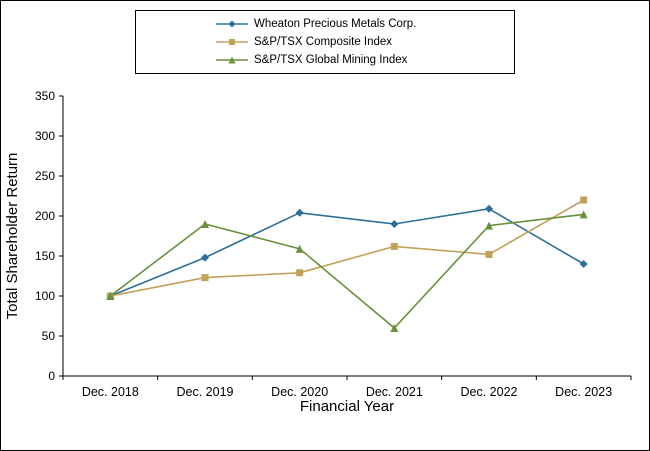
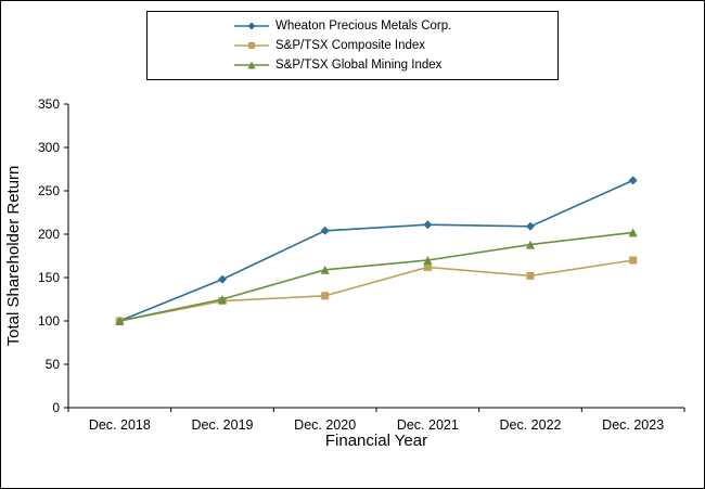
S&P/TSX Global Mining Index/Dec. 2019: 190 -> 120
Wheaton Precious Metals Corp./Dec. 2021: 190 -> 210
S&P/TSX Global Mining Index/Dec. 2021: 60 -> 170
Wheaton Precious Metals Corp./Dec. 2023: 140 -> 260
S&P/TSX Composite Index/Dec. 2023: 220 -> 170
